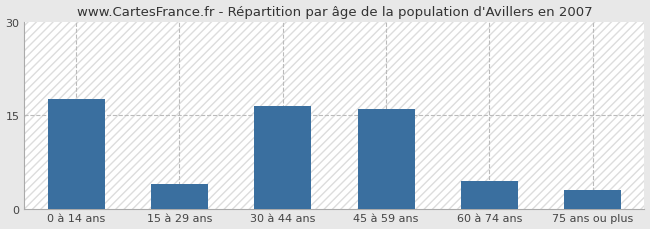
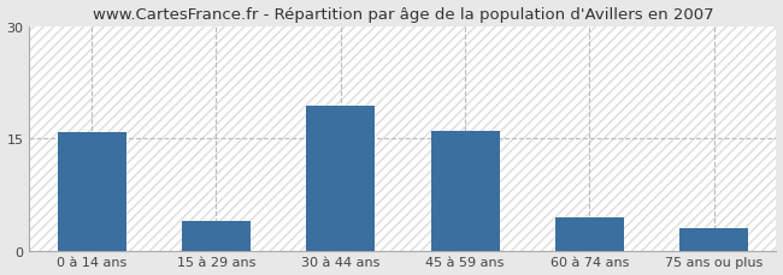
0 à 14 ans: 17.5 -> 15.8
30 à 44 ans: 16.5 -> 19.4
